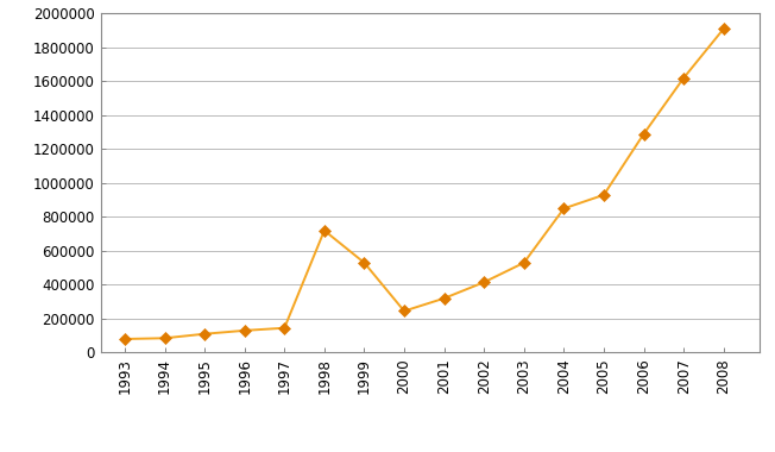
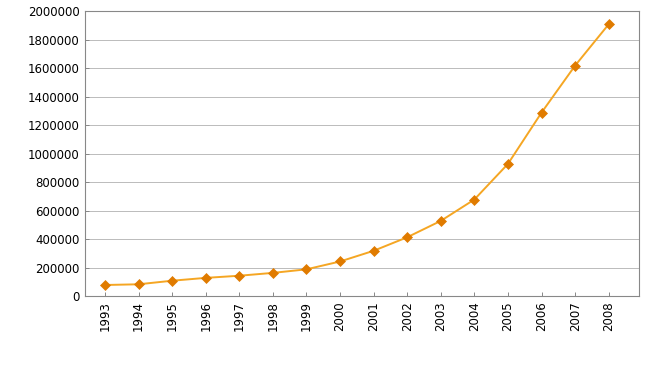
1998: 720000 -> 160000
1999: 530000 -> 190000
2004: 850000 -> 680000
